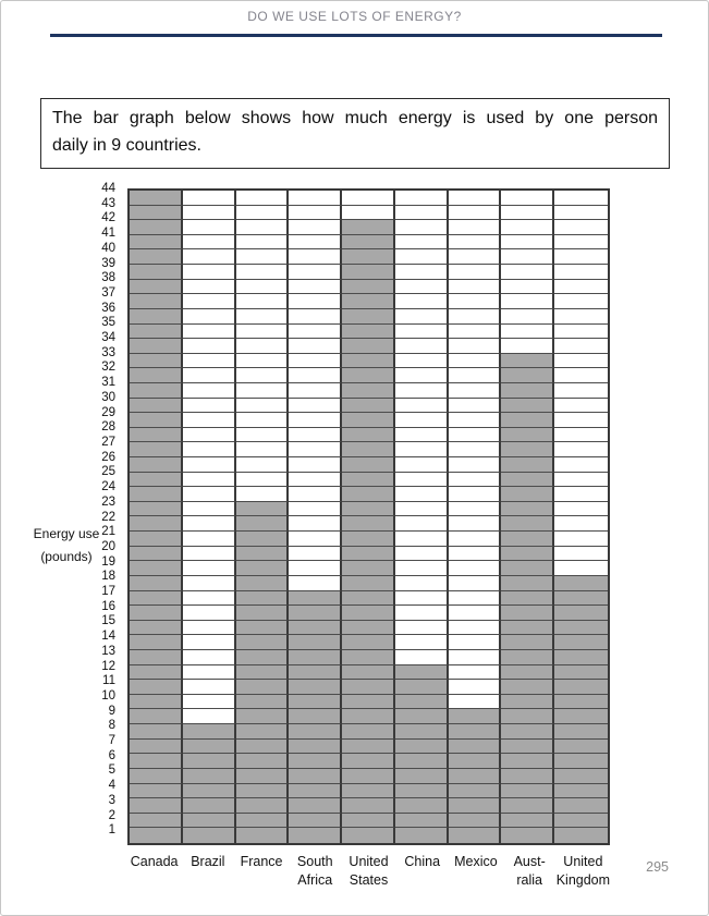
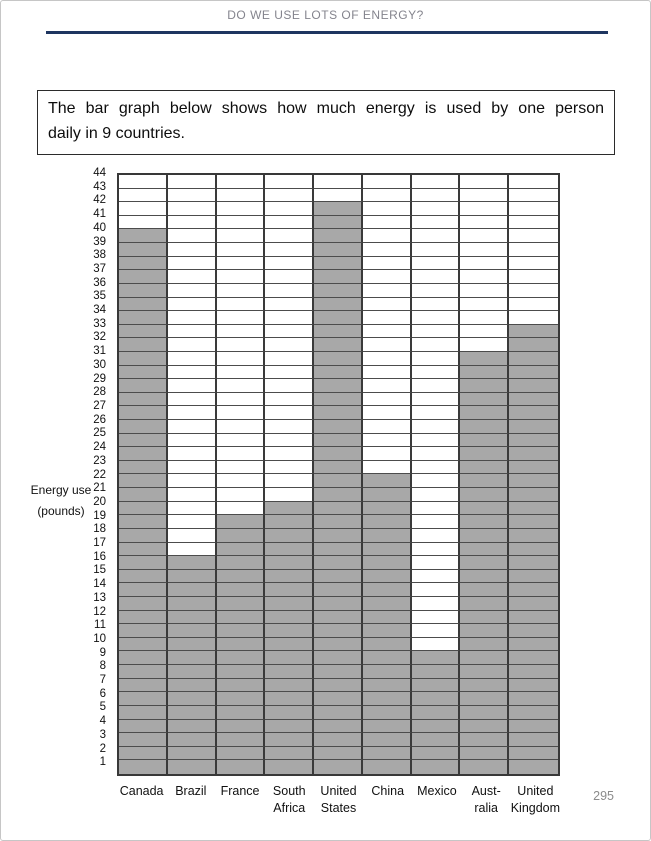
Canada: 44 -> 40
Brazil: 8 -> 16
France: 23 -> 19
South Africa: 17 -> 20
China: 12 -> 22
Aust- ralia: 33 -> 31
United Kingdom: 18 -> 33
